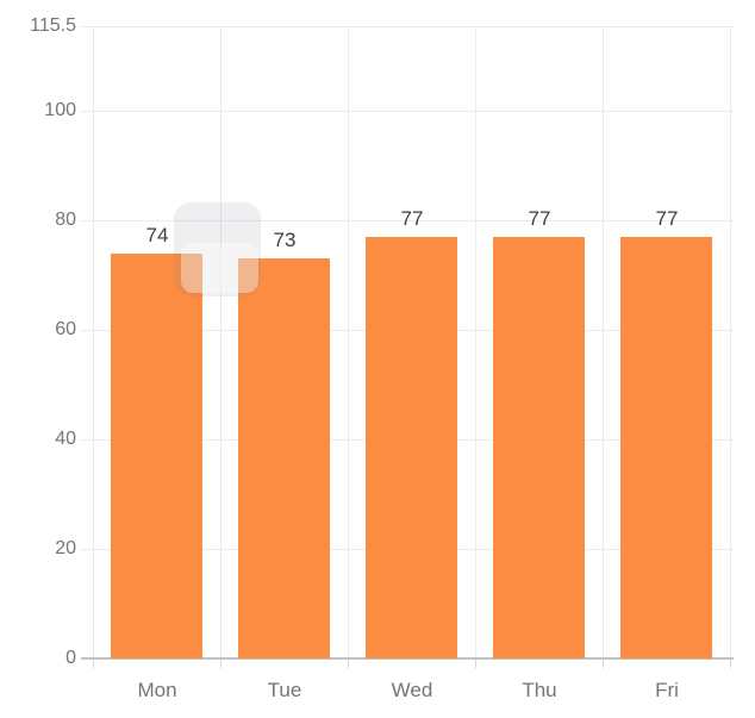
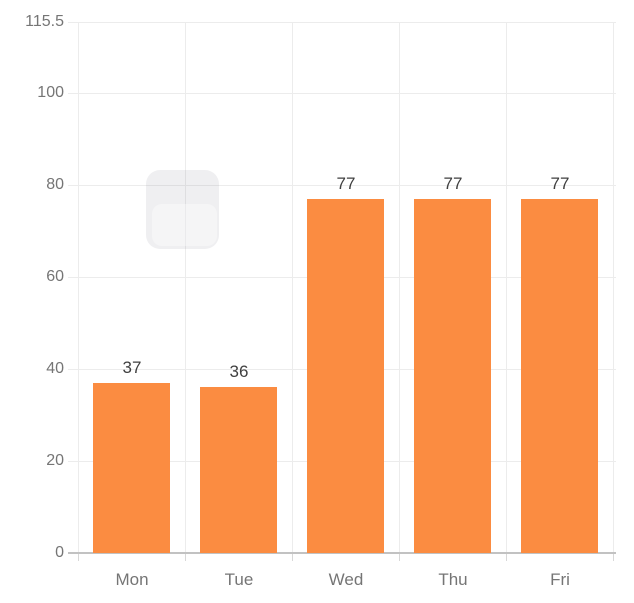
Mon: 74 -> 37
Tue: 73 -> 36
